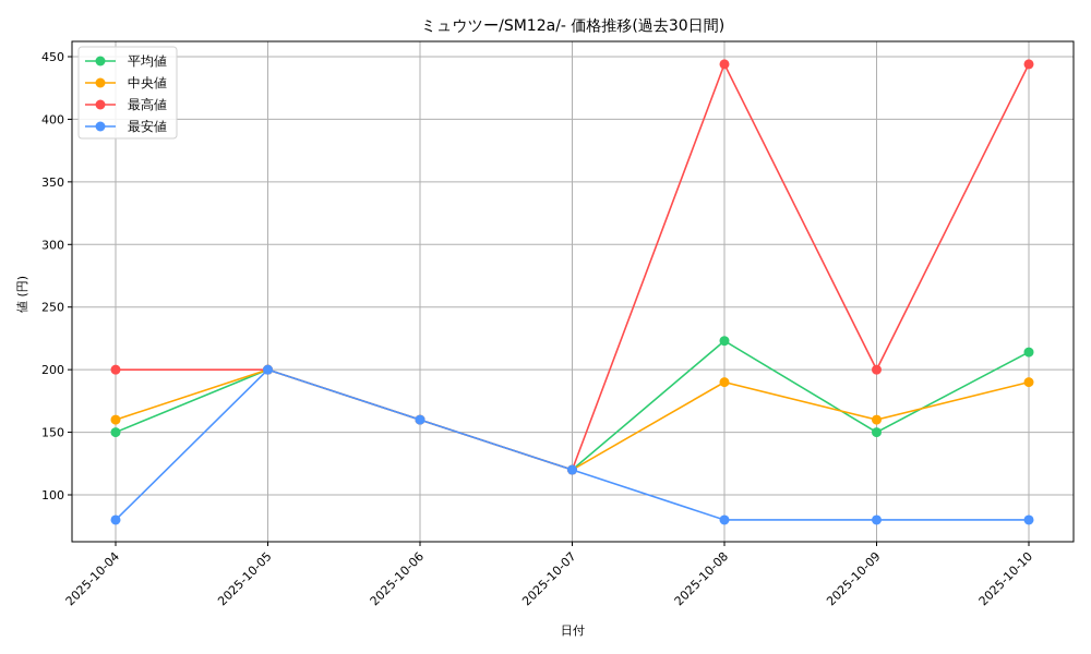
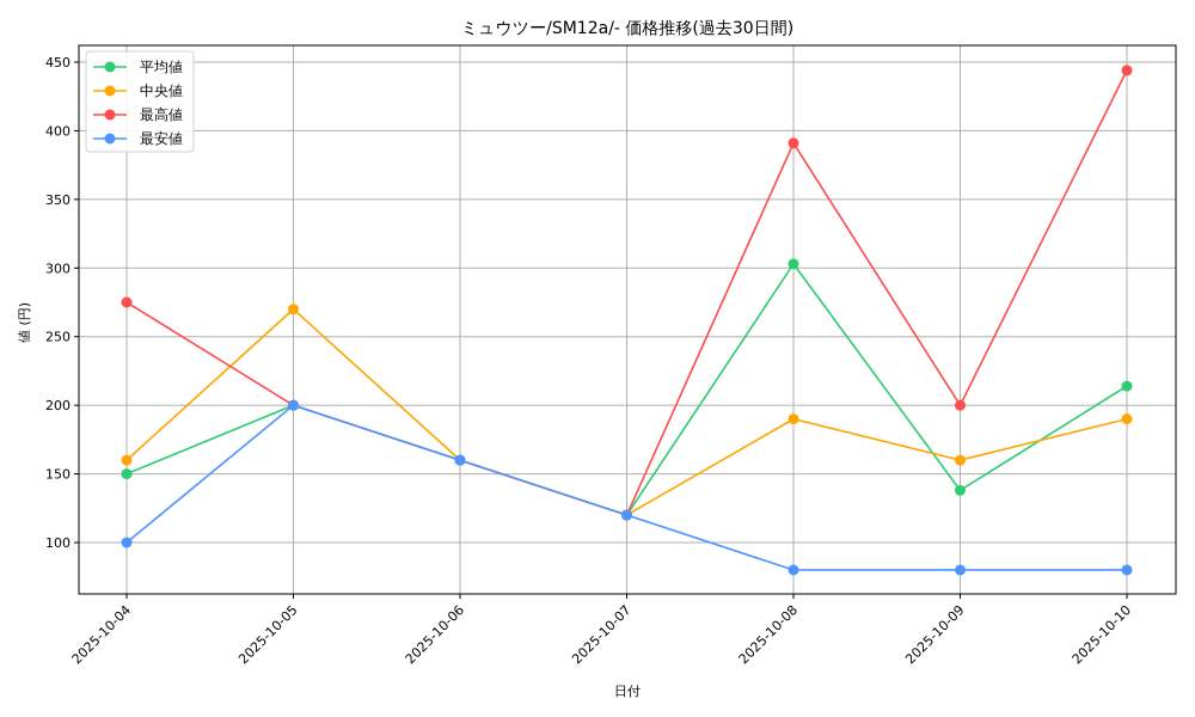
最高値/2025-10-04: 200 -> 275
最安値/2025-10-04: 80 -> 100
中央値/2025-10-05: 200 -> 270
平均値/2025-10-08: 223 -> 303
最高値/2025-10-08: 444 -> 391
平均値/2025-10-09: 150 -> 138
